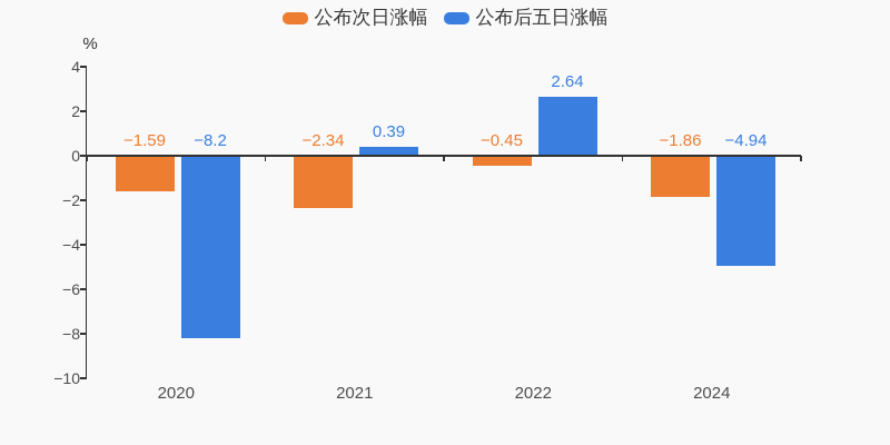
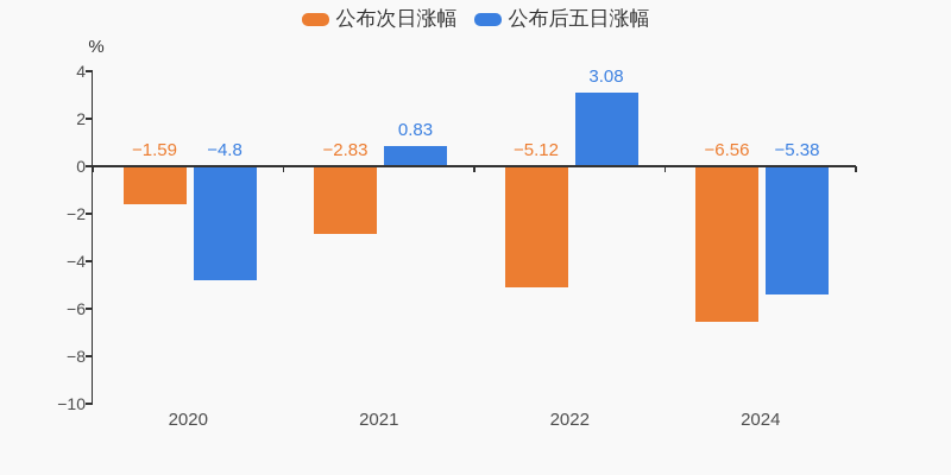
公布后五日涨幅/2020: −8.2 -> −4.8
公布次日涨幅/2021: −2.34 -> −2.83
公布后五日涨幅/2021: 0.39 -> 0.83
公布次日涨幅/2022: −0.45 -> −5.12
公布后五日涨幅/2022: 2.64 -> 3.08
公布次日涨幅/2024: −1.86 -> −6.56
公布后五日涨幅/2024: −4.94 -> −5.38
